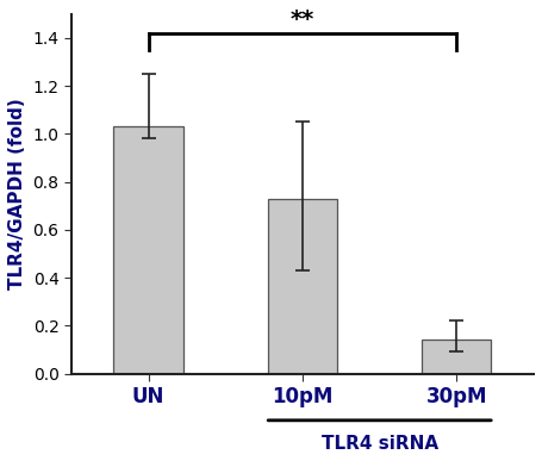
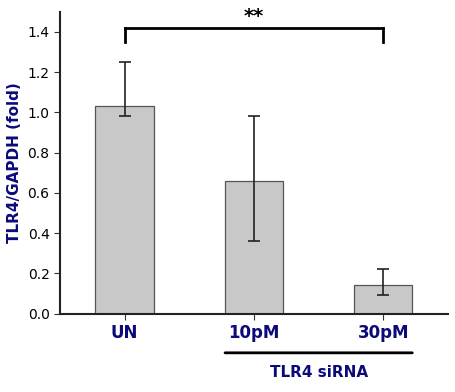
10pM: 0.73 -> 0.66
